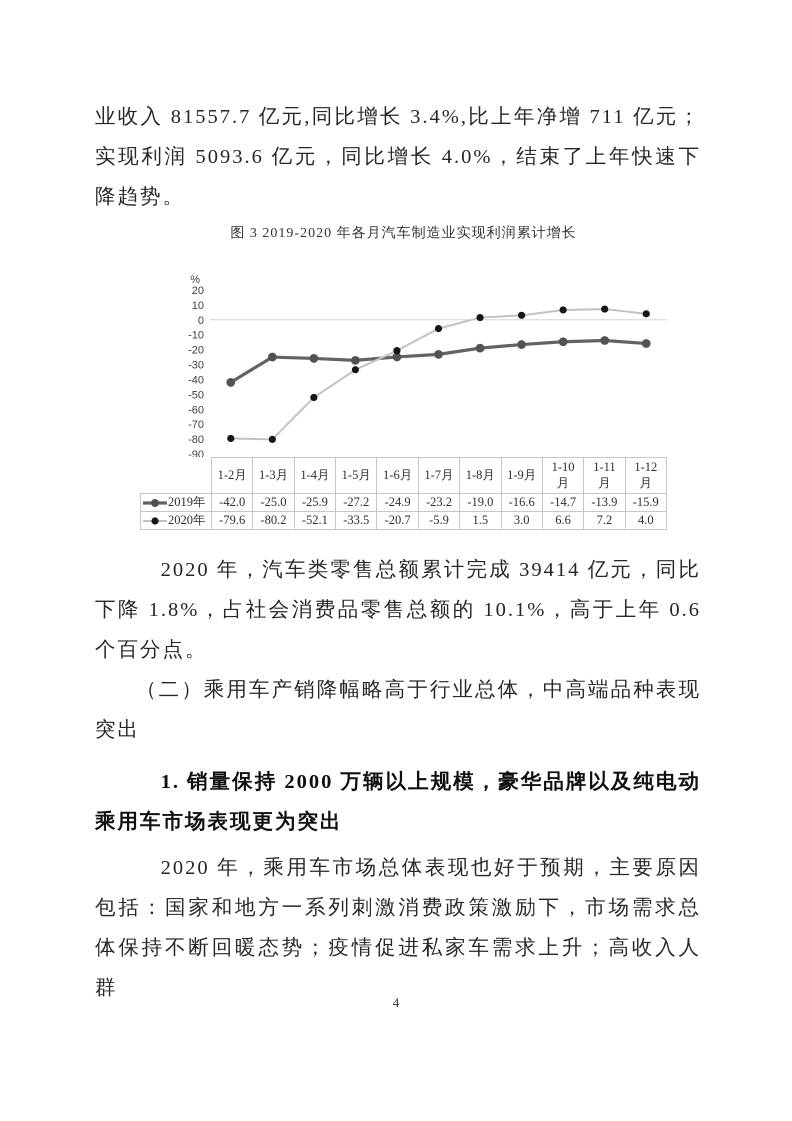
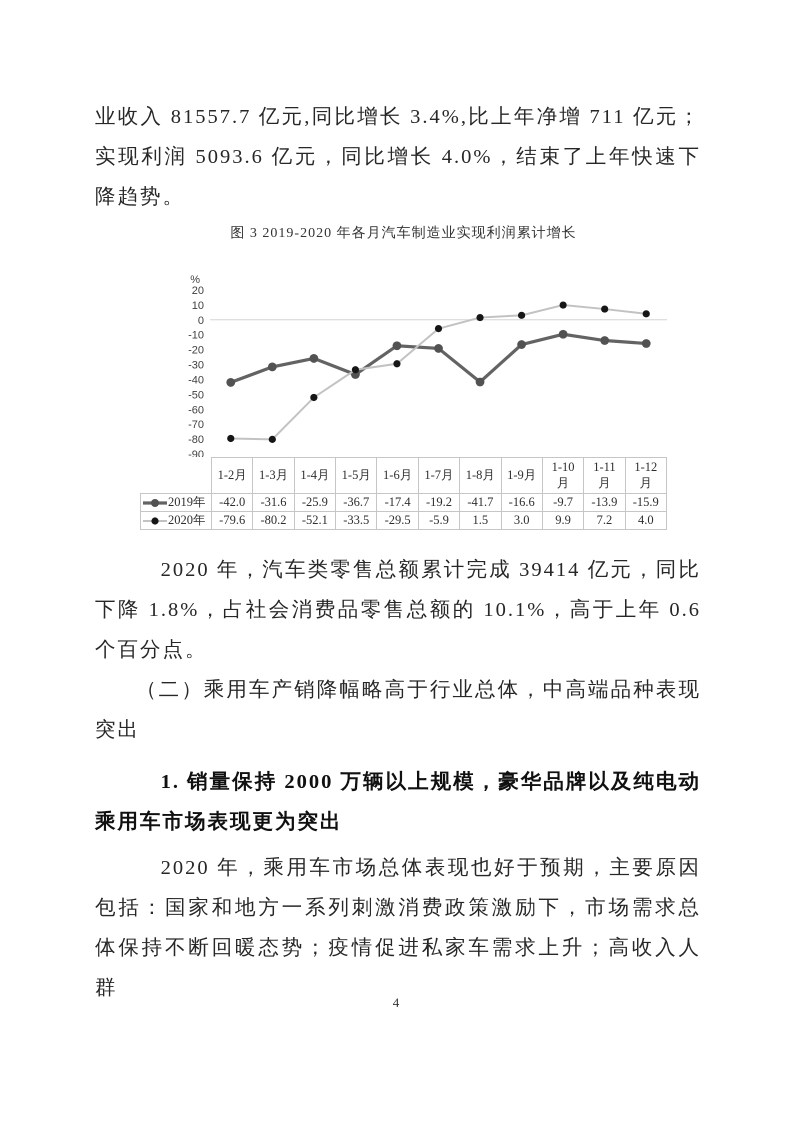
2019年/1-3月: -25.0 -> -31.6
2019年/1-5月: -27.2 -> -36.7
2019年/1-6月: -24.9 -> -17.4
2020年/1-6月: -20.7 -> -29.5
2019年/1-7月: -23.2 -> -19.2
2019年/1-8月: -19.0 -> -41.7
2019年/1-10月: -14.7 -> -9.7
2020年/1-10月: 6.6 -> 9.9
